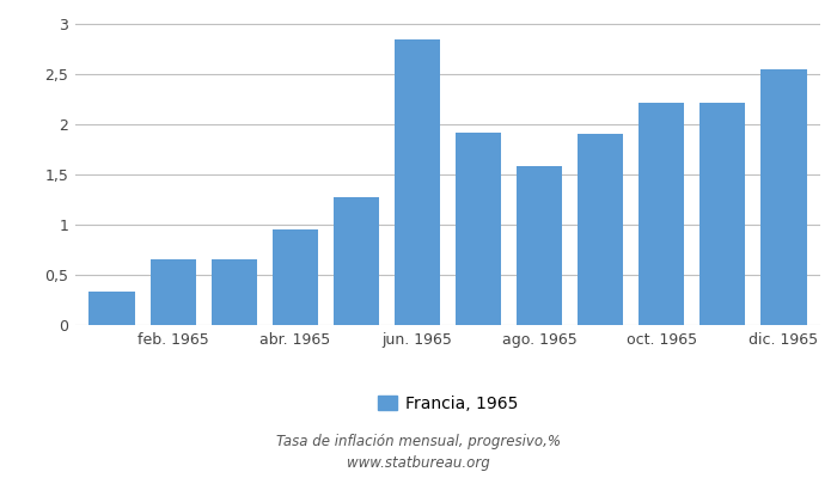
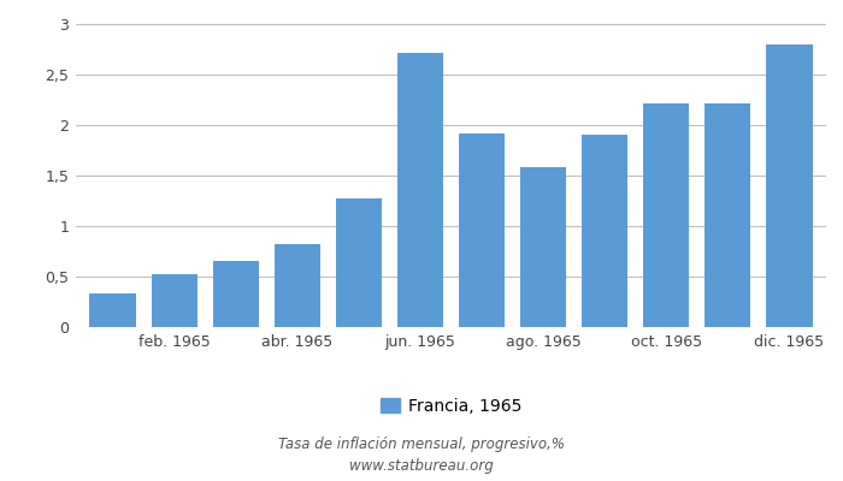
feb. 1965: 0,65 -> 0,52
abr. 1965: 0,95 -> 0,82
jun. 1965: 2,85 -> 2,72
dic. 1965: 2,55 -> 2,80
